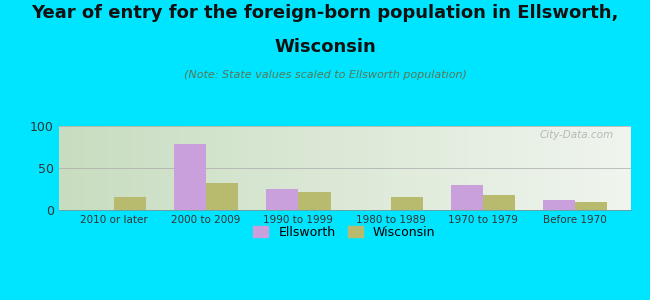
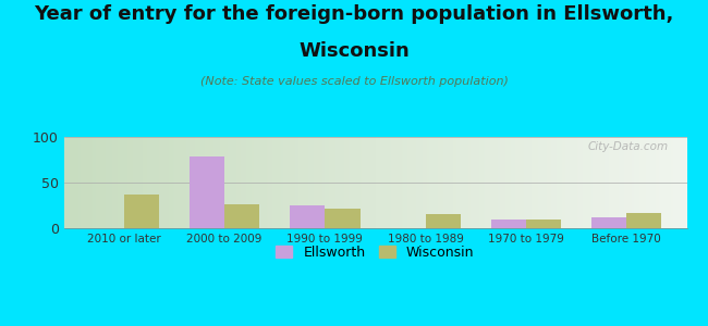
Wisconsin/2010 or later: 16 -> 37
Wisconsin/2000 to 2009: 32 -> 26
Ellsworth/1970 to 1979: 30 -> 10
Wisconsin/1970 to 1979: 18 -> 10
Wisconsin/Before 1970: 10 -> 17
